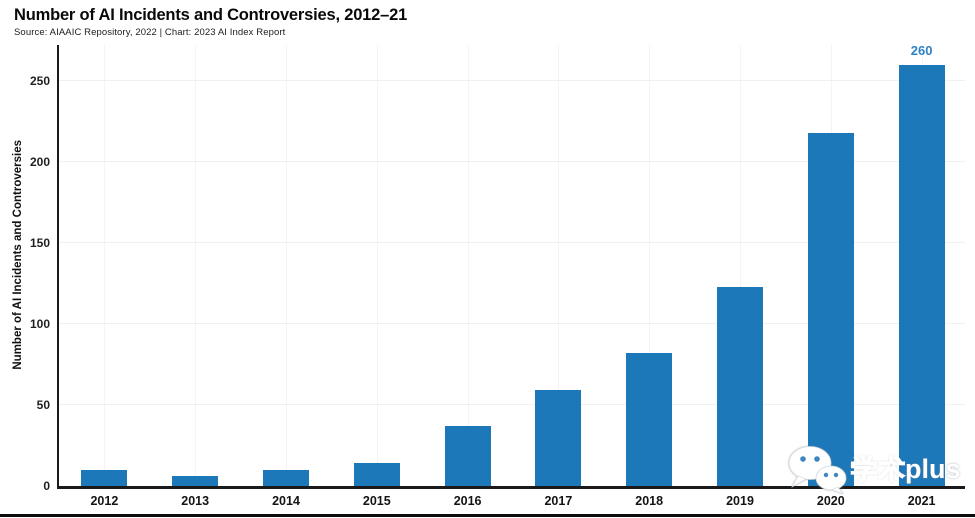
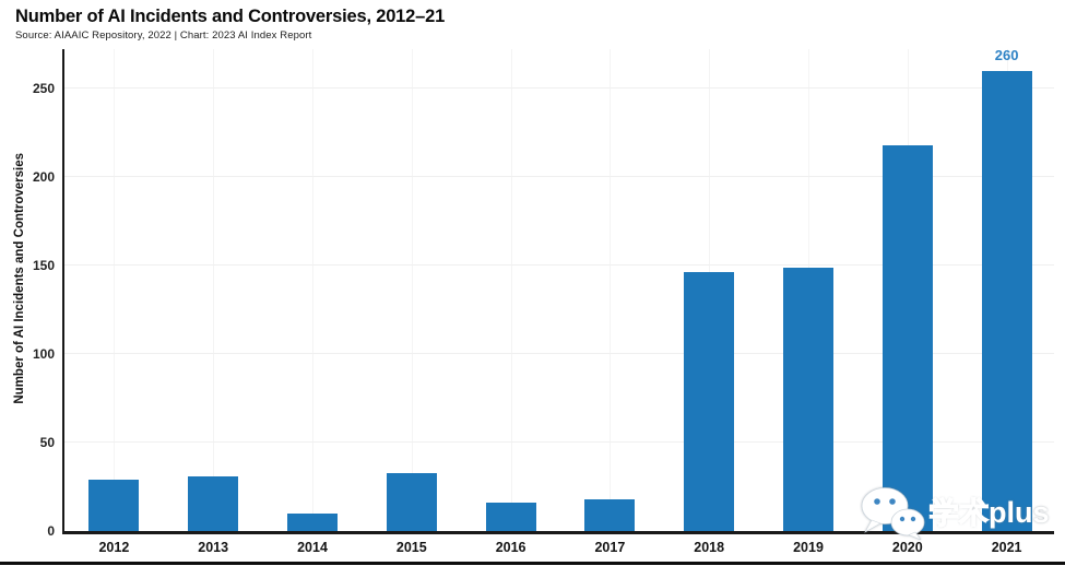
2012: 10 -> 29
2013: 6 -> 31
2015: 14 -> 33
2016: 37 -> 16
2017: 59 -> 18
2018: 82 -> 146
2019: 123 -> 149
